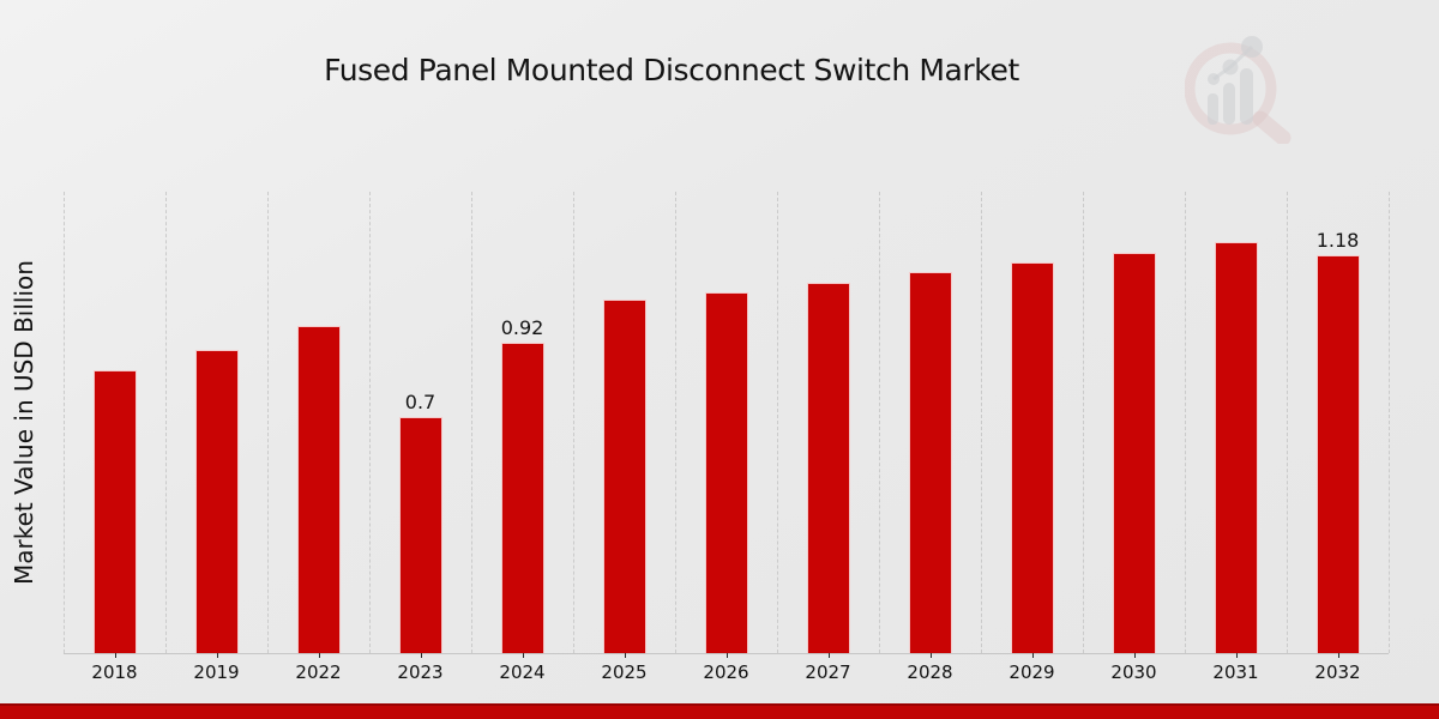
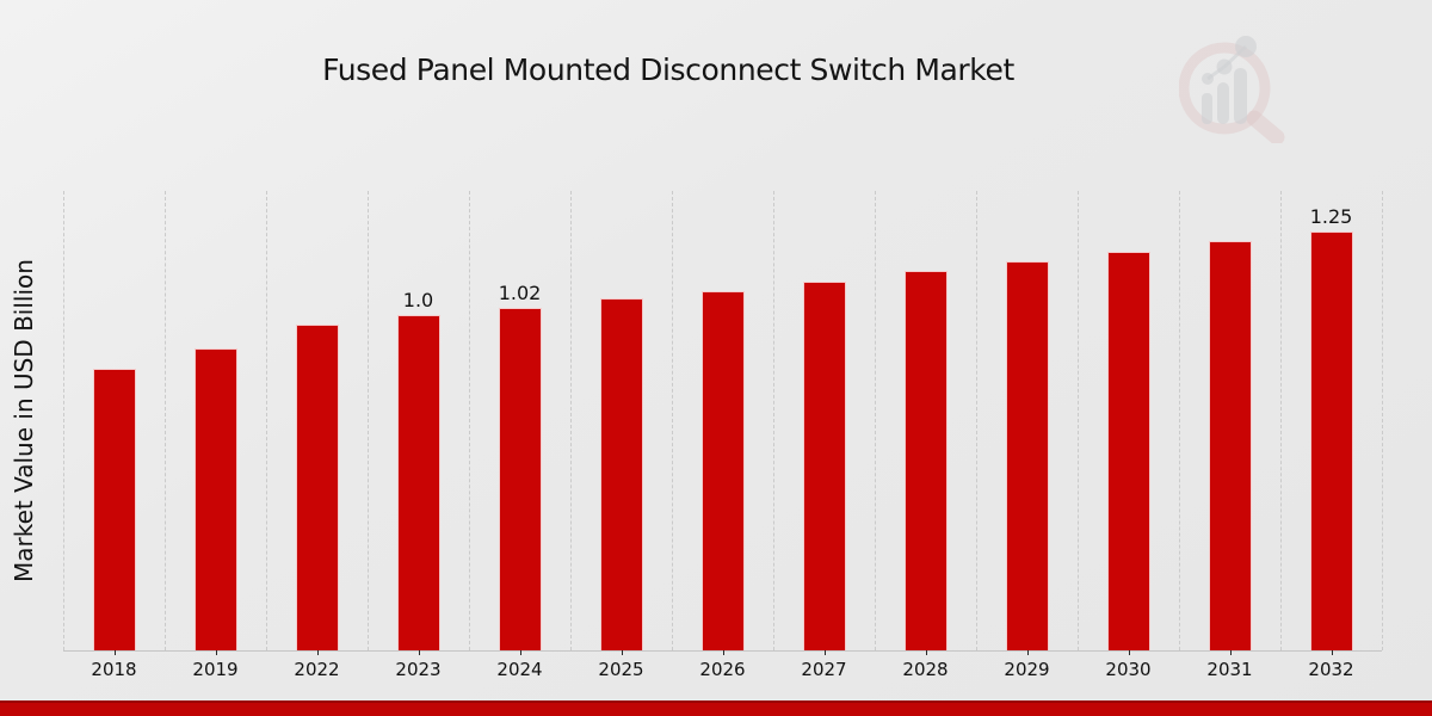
2023: 0.7 -> 1.0
2024: 0.92 -> 1.02
2032: 1.18 -> 1.25
